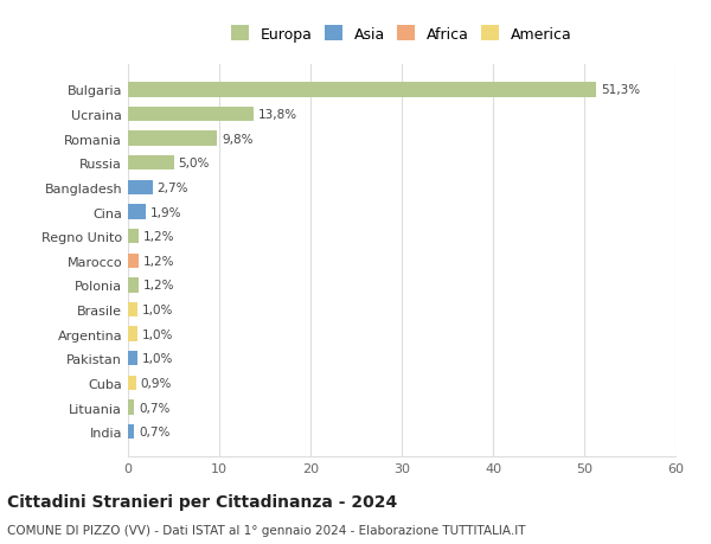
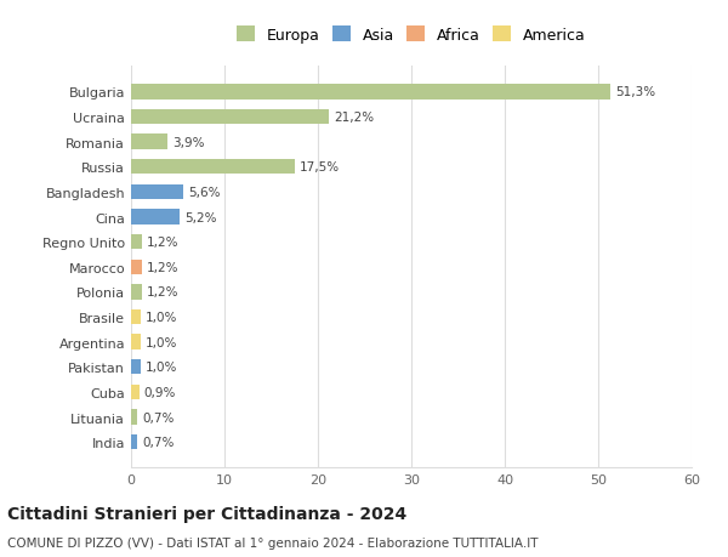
Ucraina: 13,8% -> 21,2%
Romania: 9,8% -> 3,9%
Russia: 5,0% -> 17,5%
Bangladesh: 2,7% -> 5,6%
Cina: 1,9% -> 5,2%
